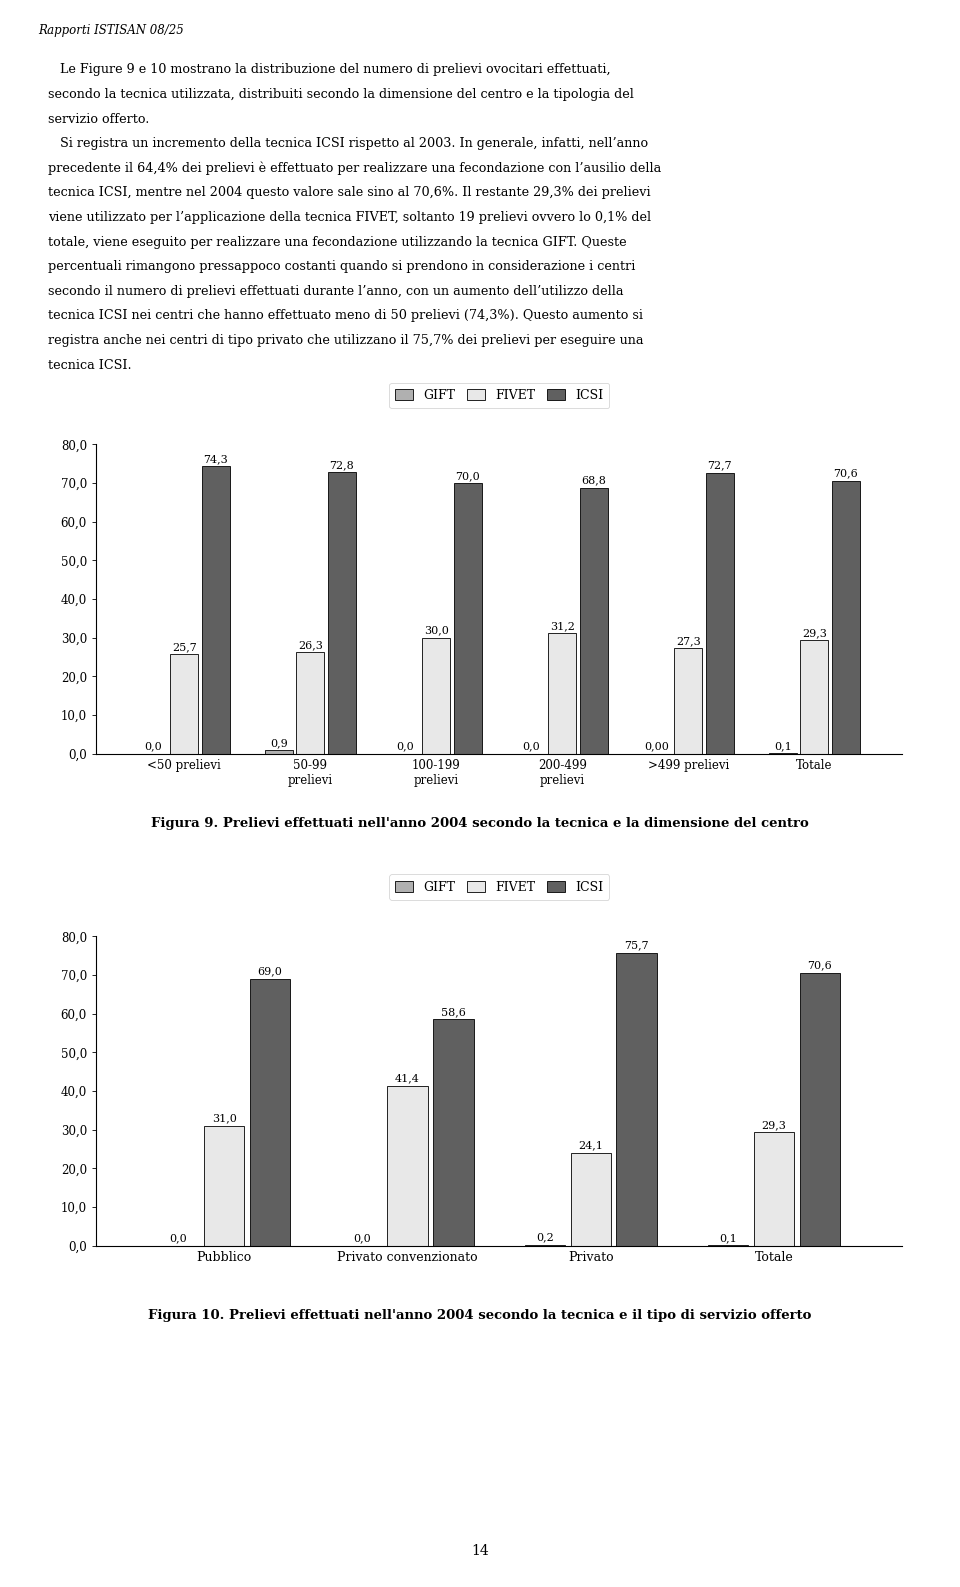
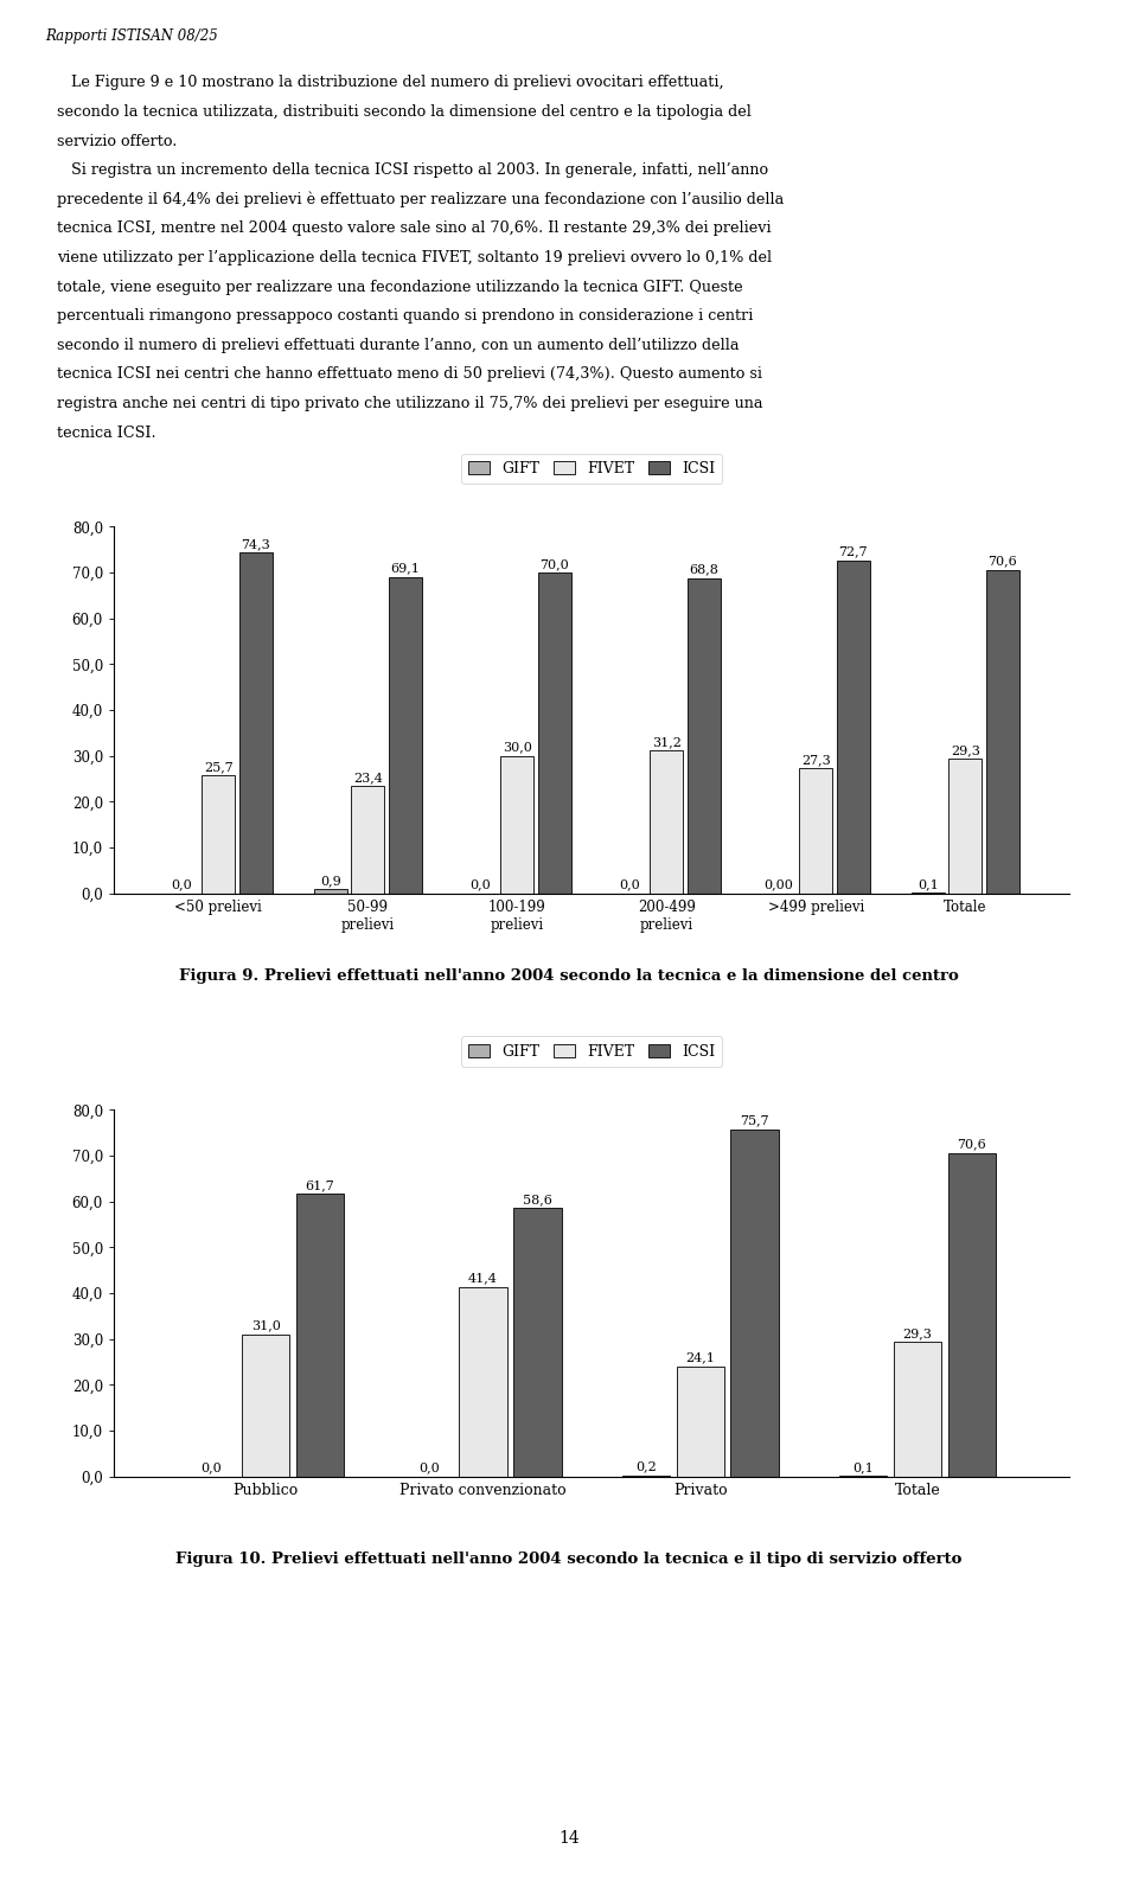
FIVET/50-99 prelievi: 26,3 -> 23,4
ICSI/50-99 prelievi: 72,8 -> 69,1
ICSI/Pubblico: 69,0 -> 61,7
